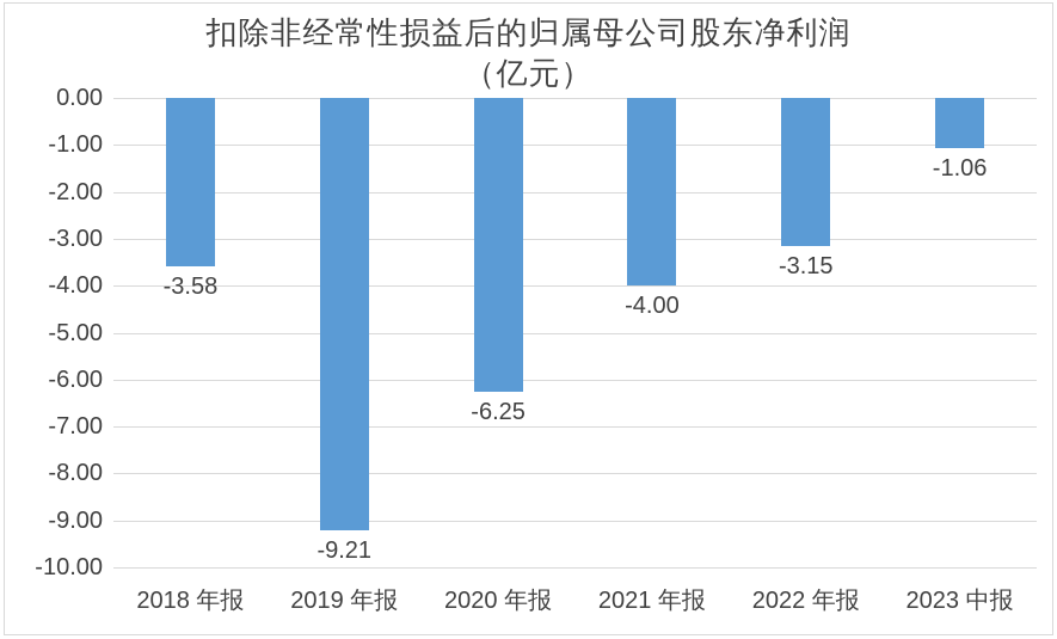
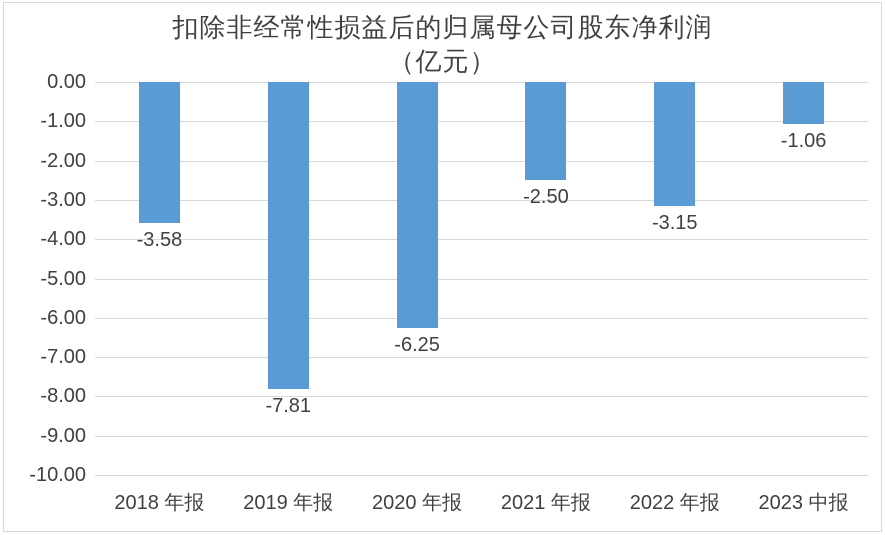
2019 年报: -9.21 -> -7.81
2021 年报: -4.00 -> -2.50
